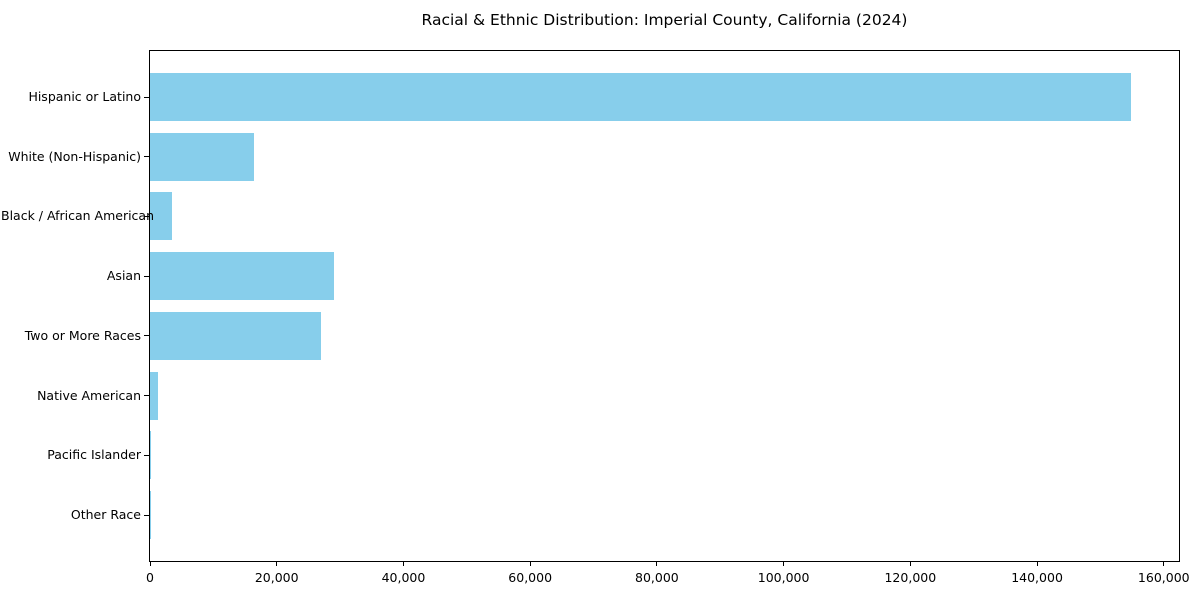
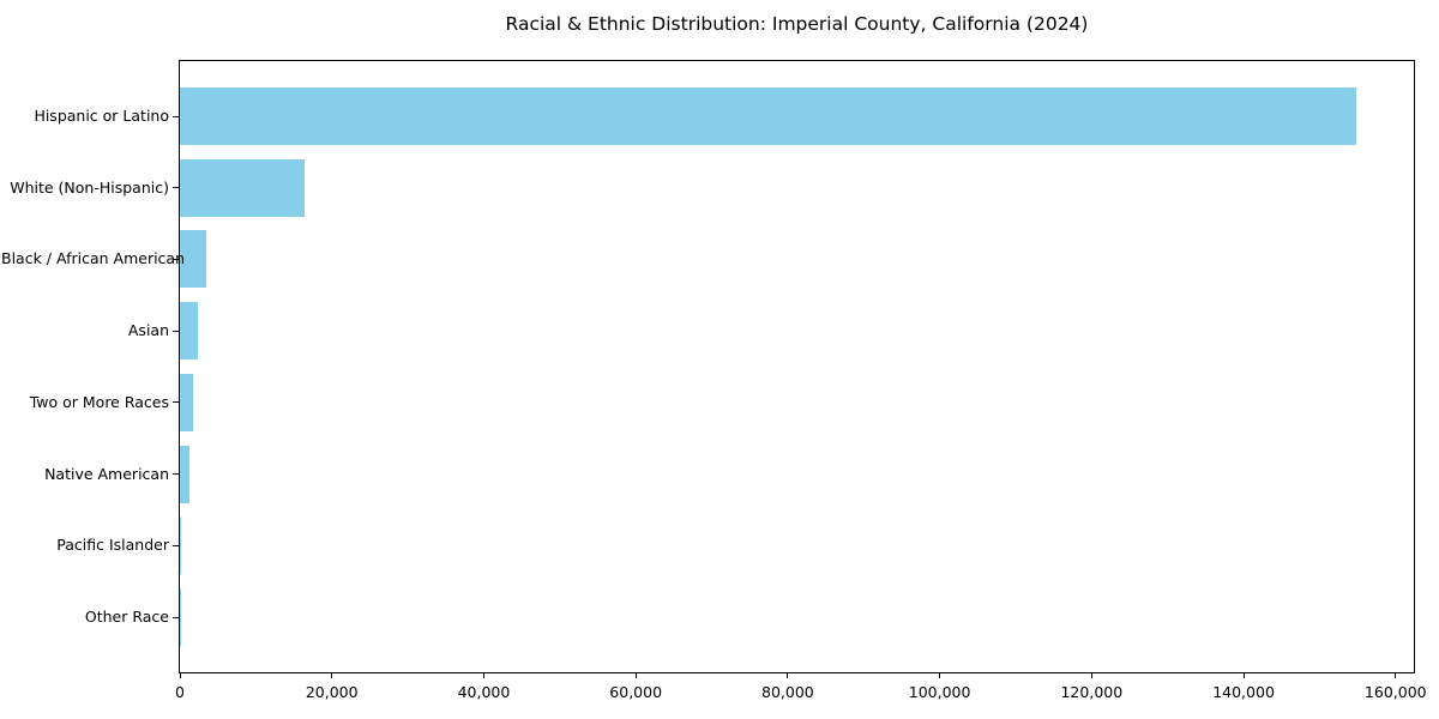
Asian: 29000 -> 2000
Two or More Races: 27000 -> 2000
